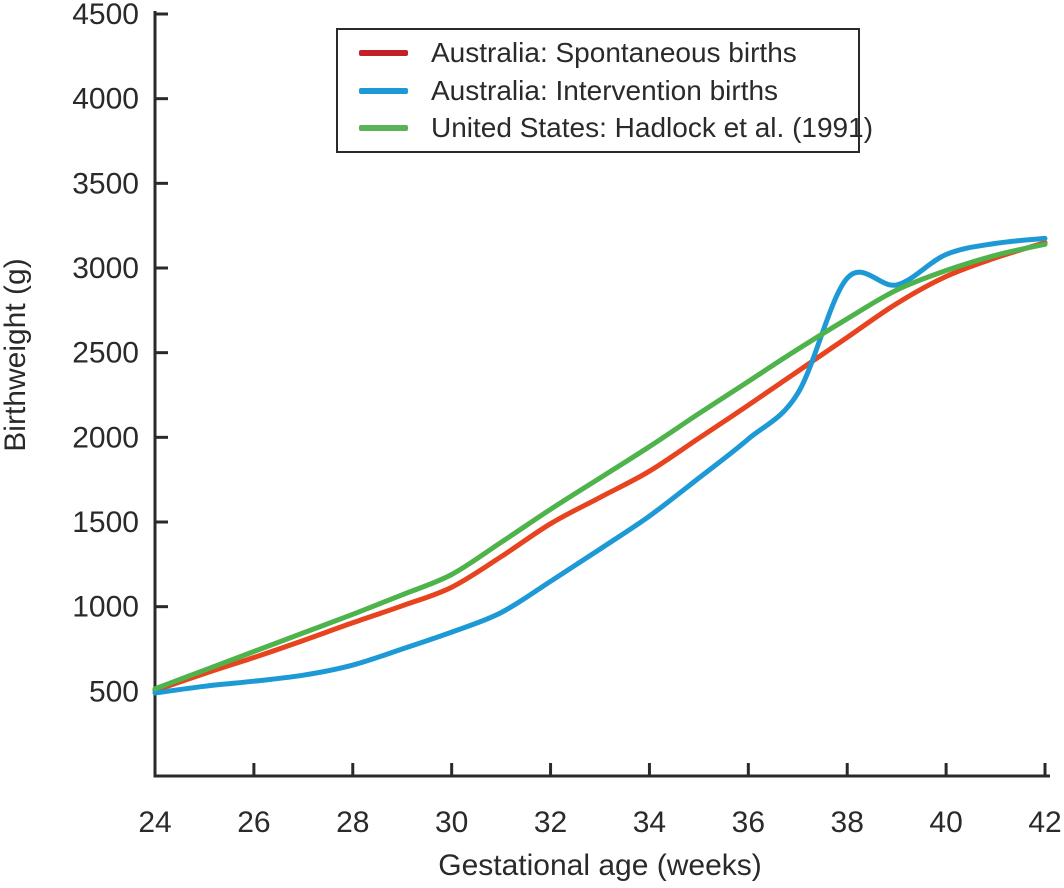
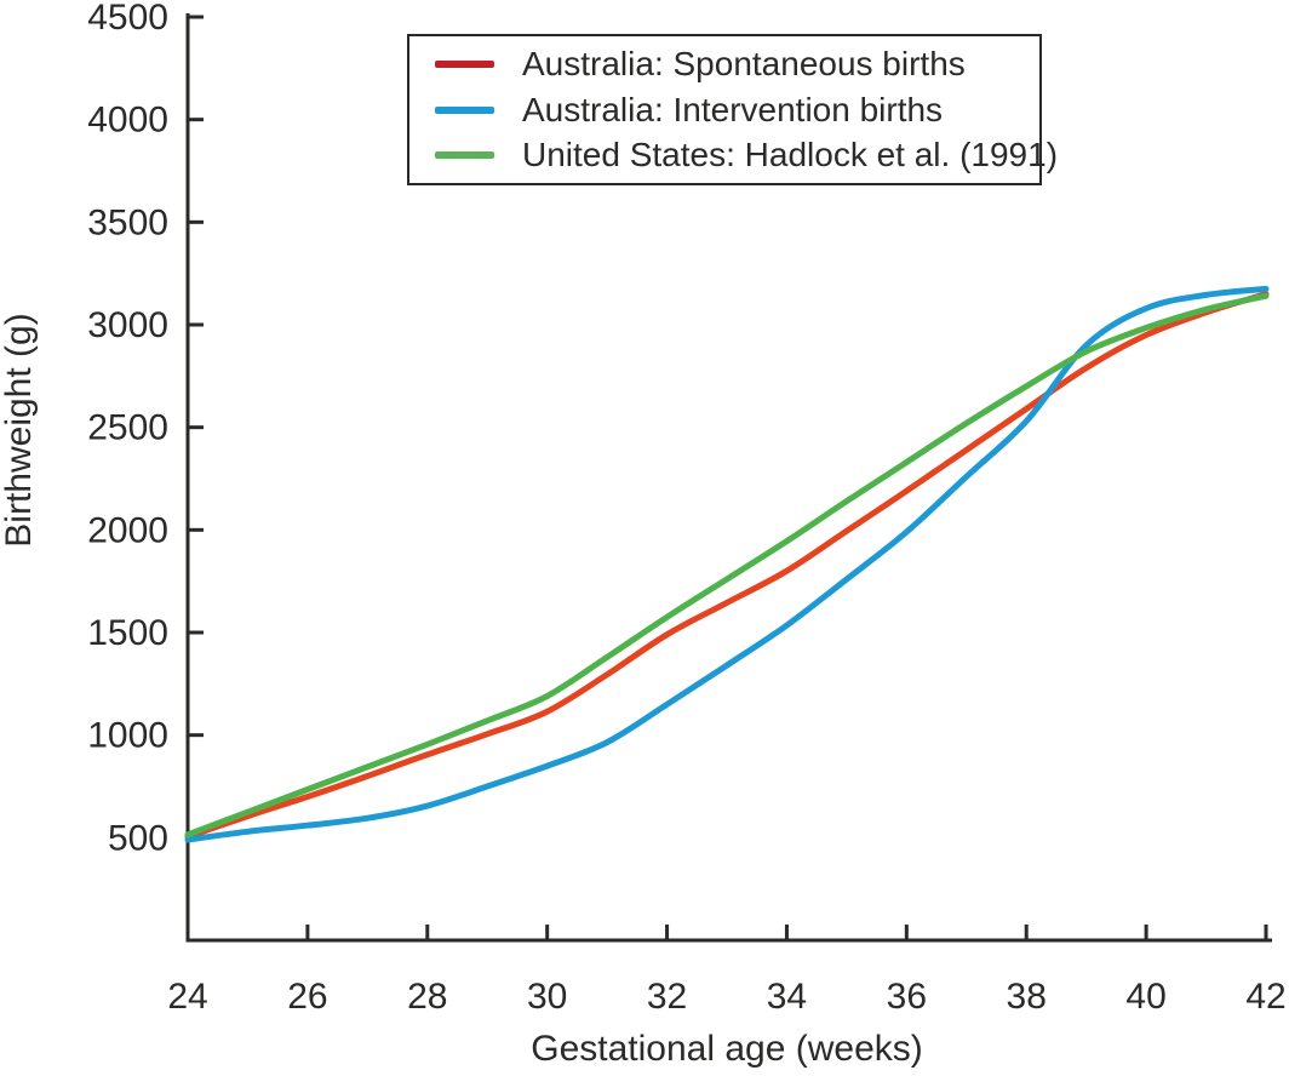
Australia: Intervention births/38: 2940 -> 2530
